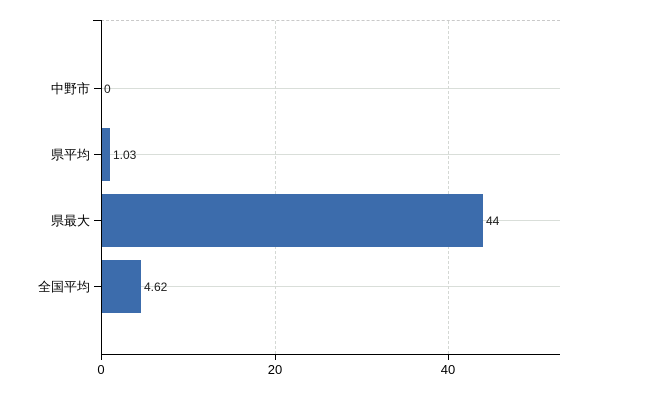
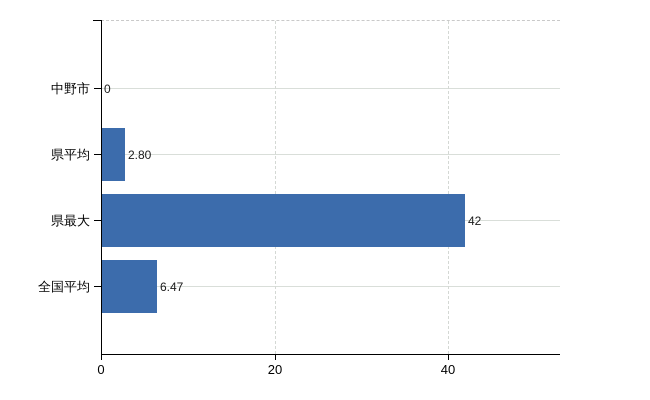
県平均: 1.03 -> 2.80
県最大: 44 -> 42
全国平均: 4.62 -> 6.47
